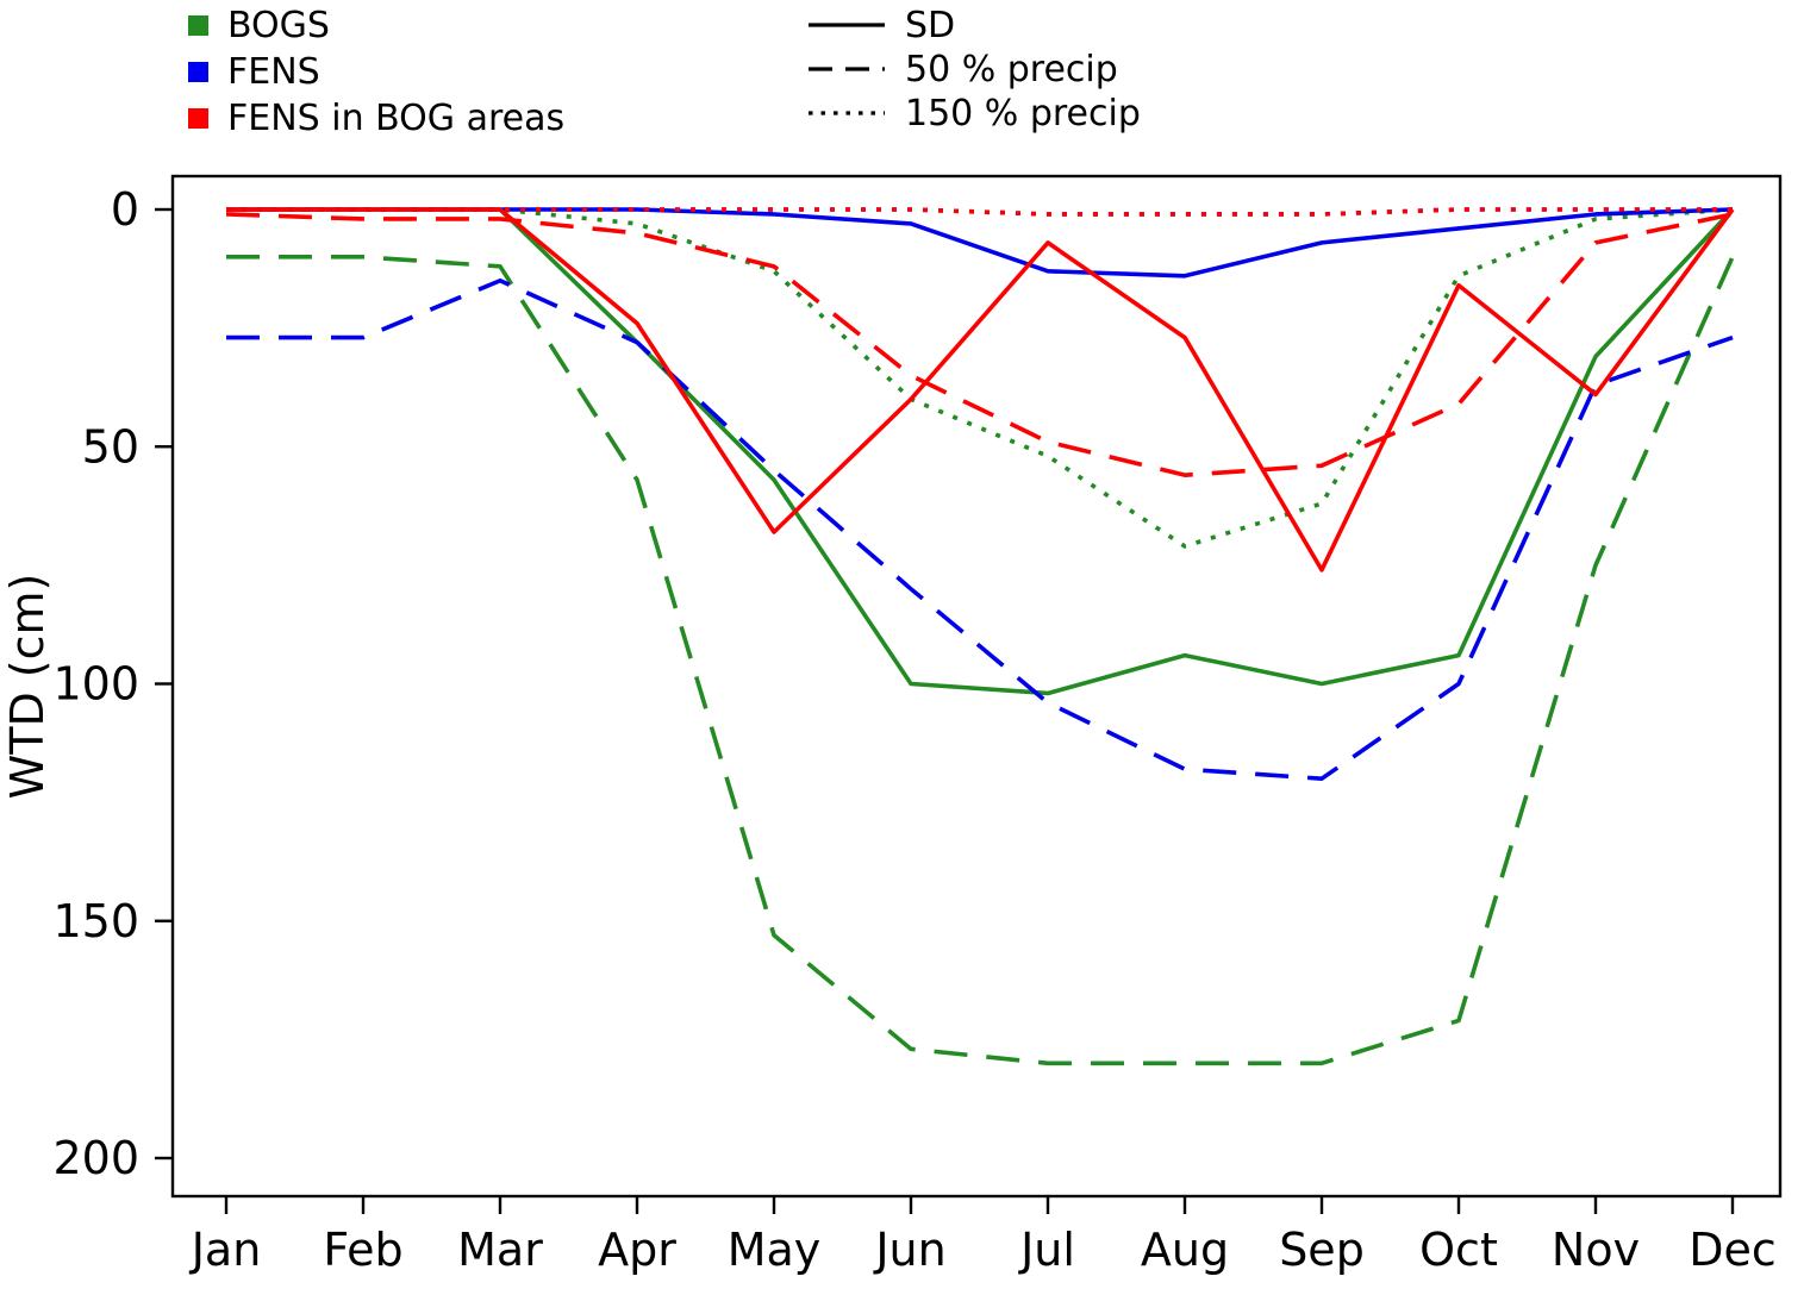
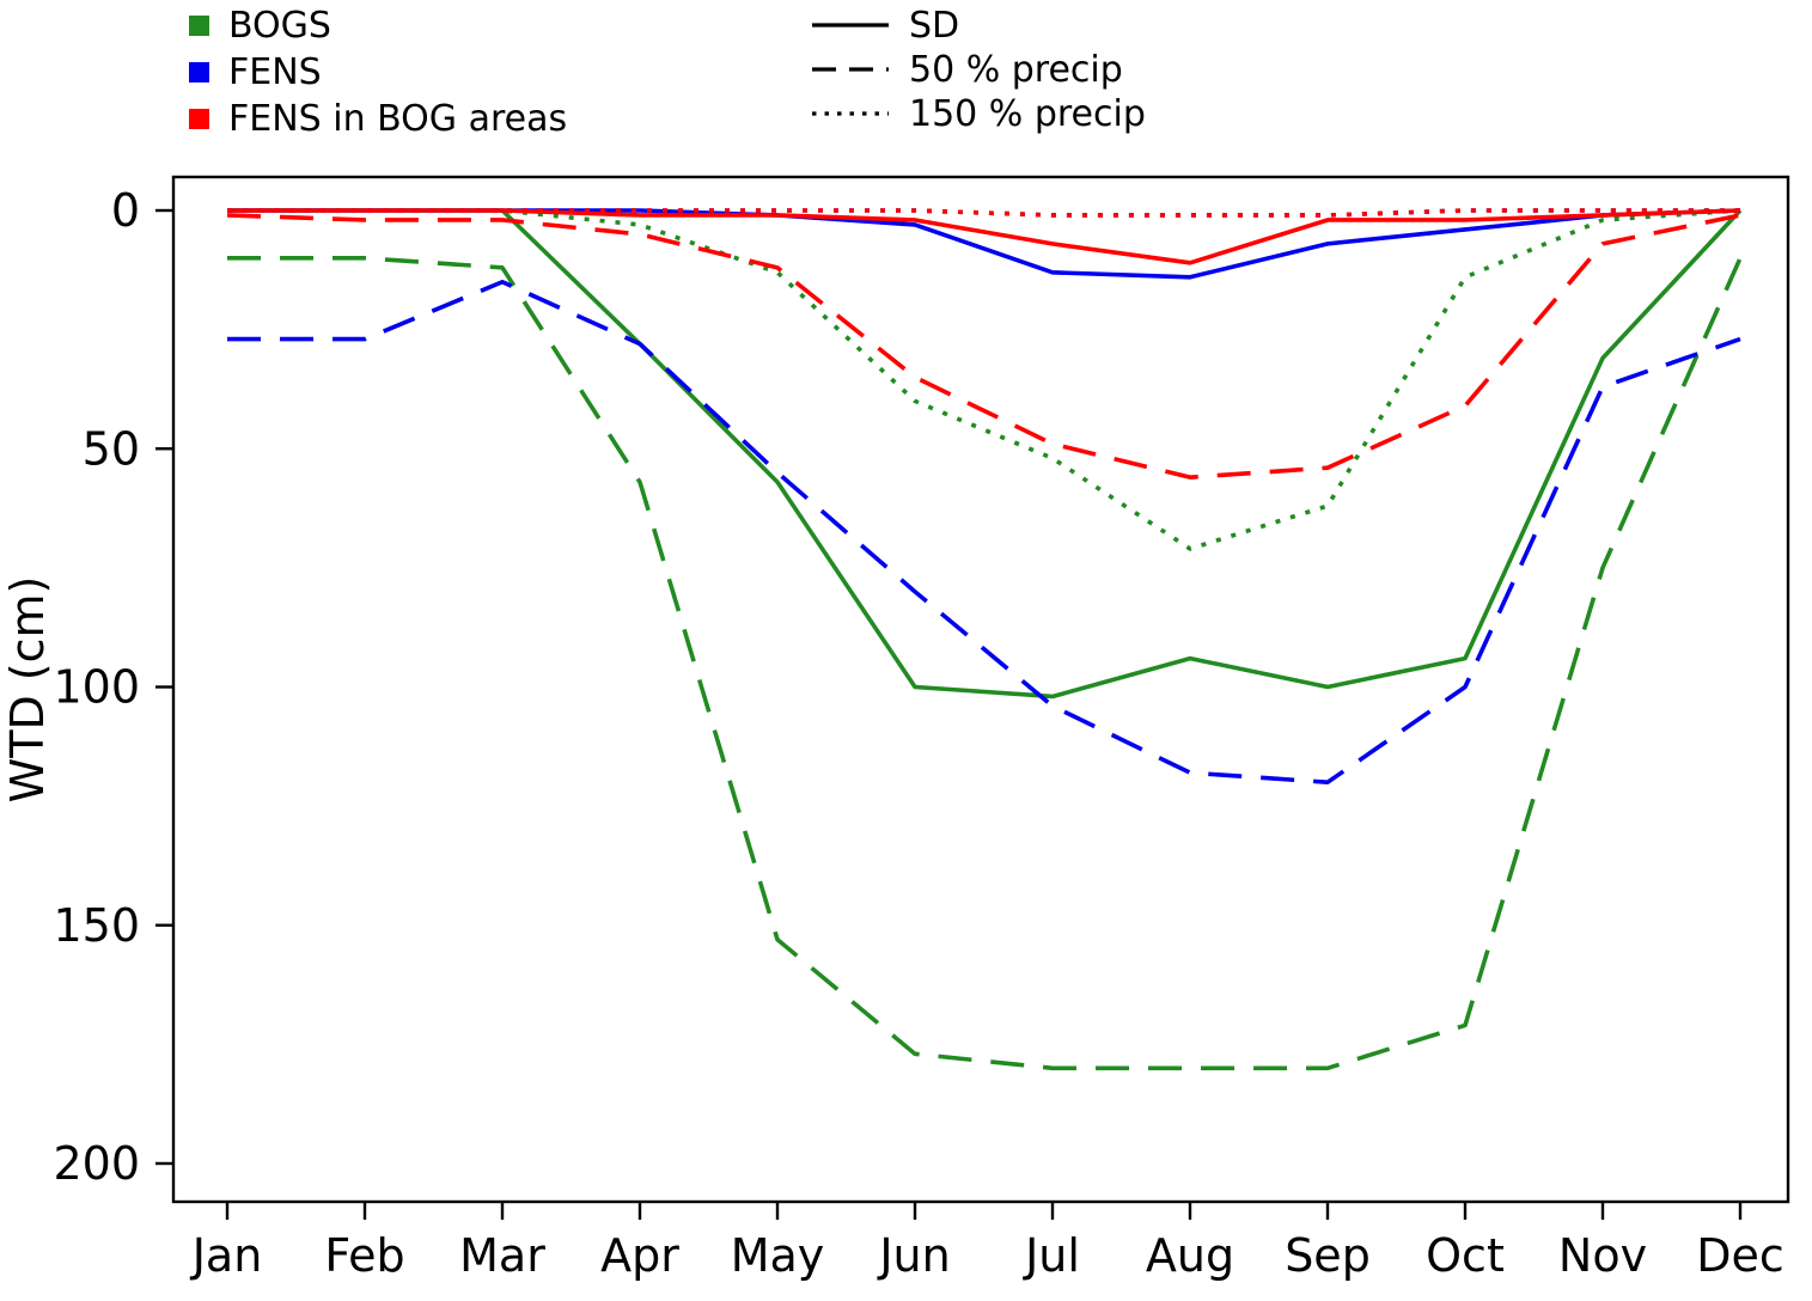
FENS in BOG areas SD/Apr: 24 -> 1
FENS in BOG areas SD/May: 68 -> 1
FENS in BOG areas SD/Jun: 40 -> 2
FENS in BOG areas SD/Aug: 27 -> 11
FENS in BOG areas SD/Sep: 76 -> 2
FENS in BOG areas SD/Oct: 16 -> 2
FENS in BOG areas SD/Nov: 39 -> 1
